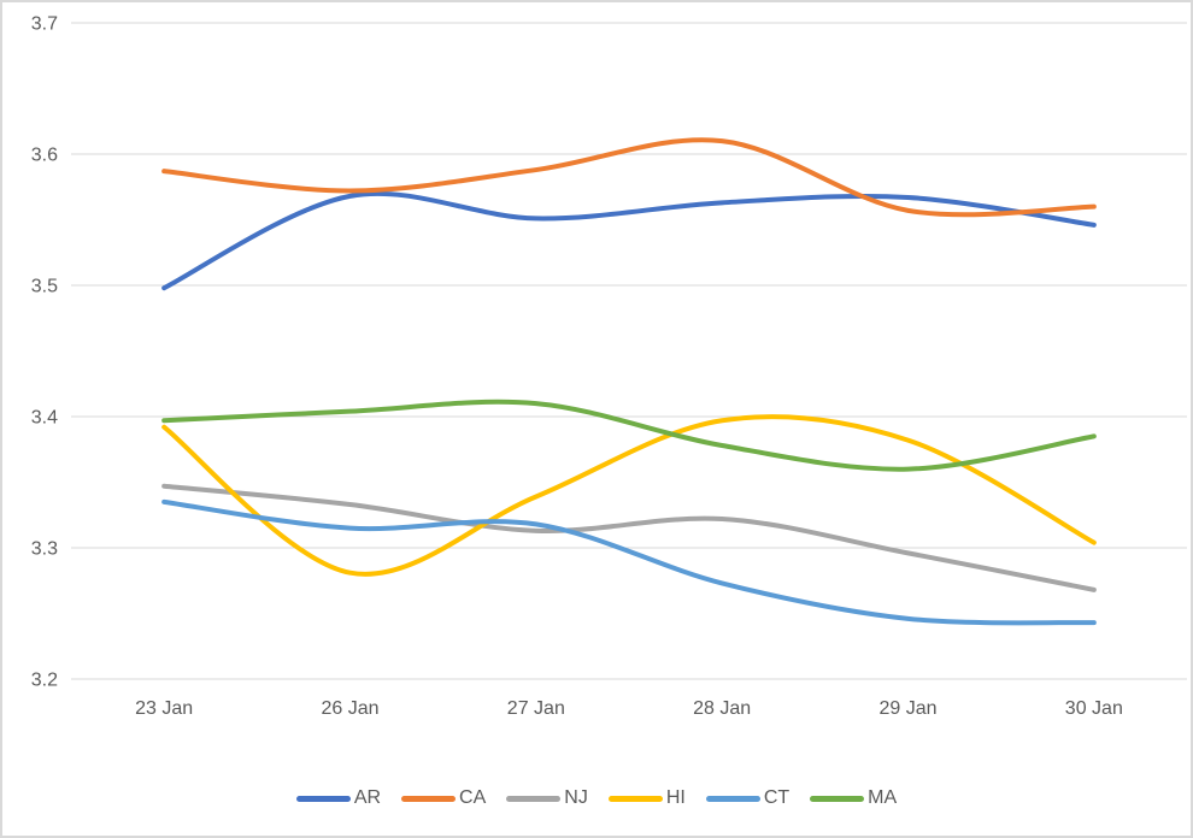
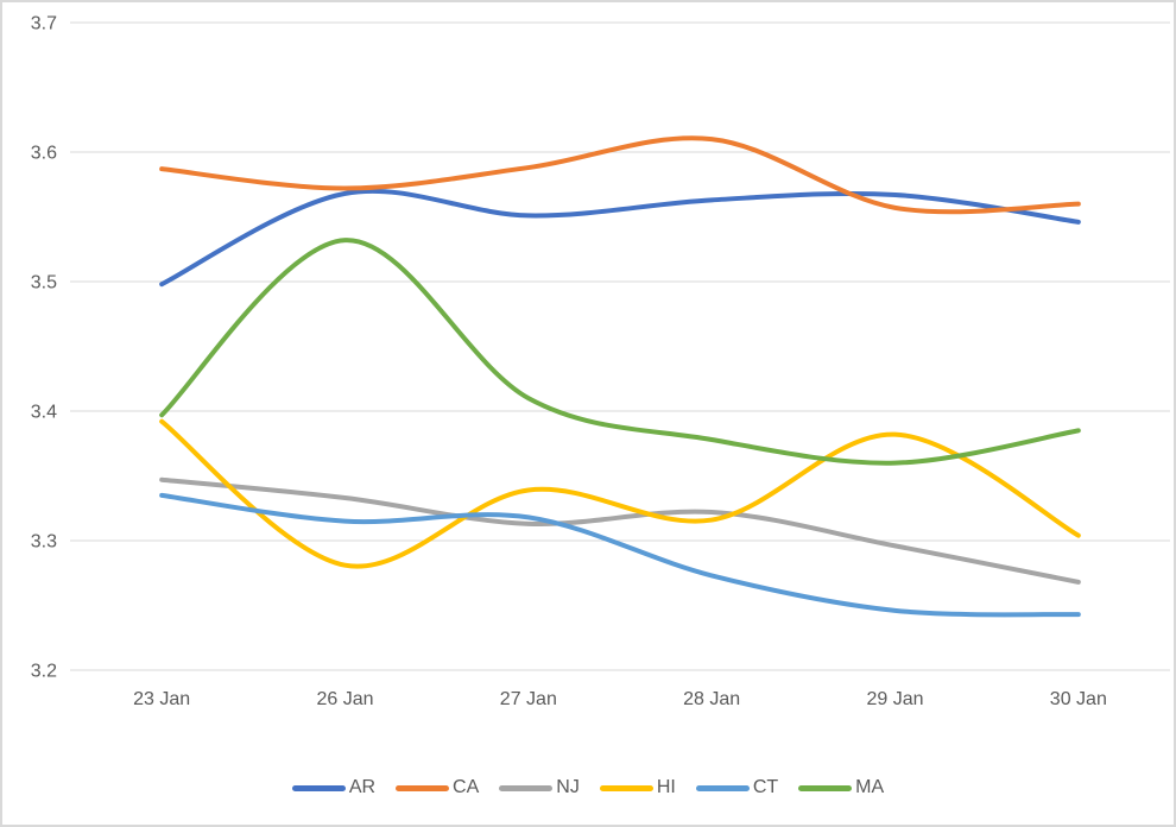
MA/26 Jan: 3.404 -> 3.532
HI/28 Jan: 3.397 -> 3.316
